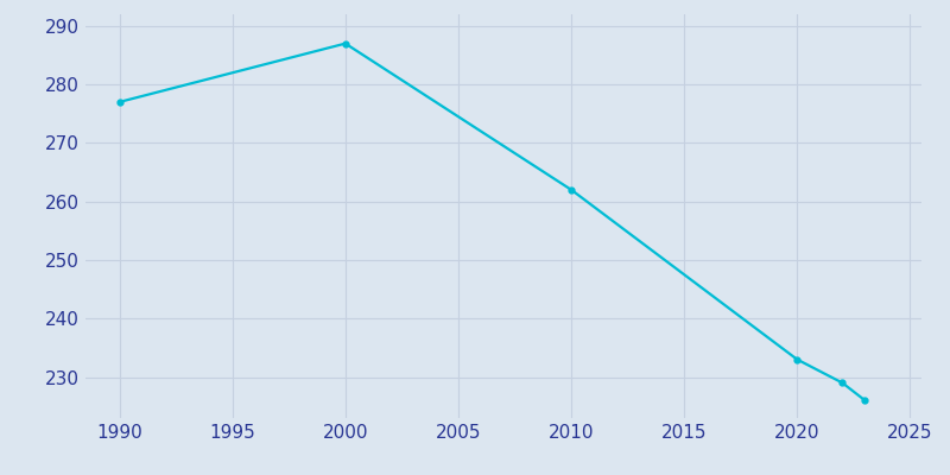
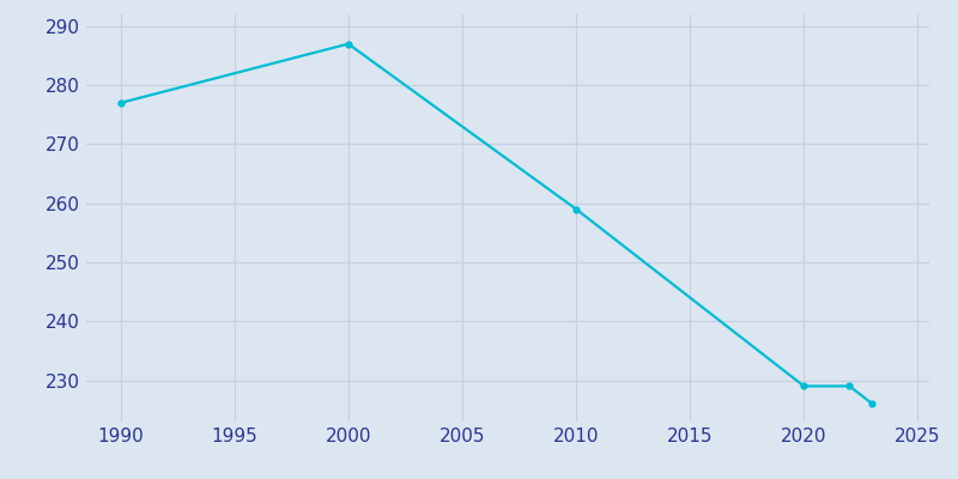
2010: 262 -> 259
2020: 233 -> 229
